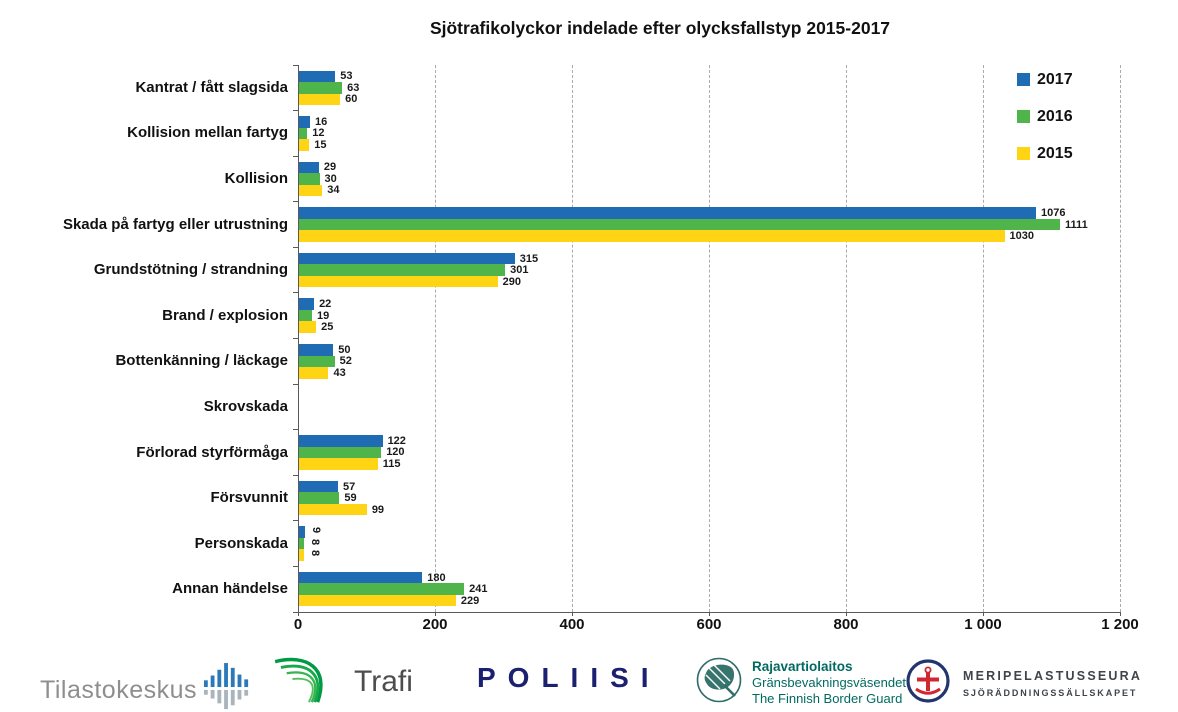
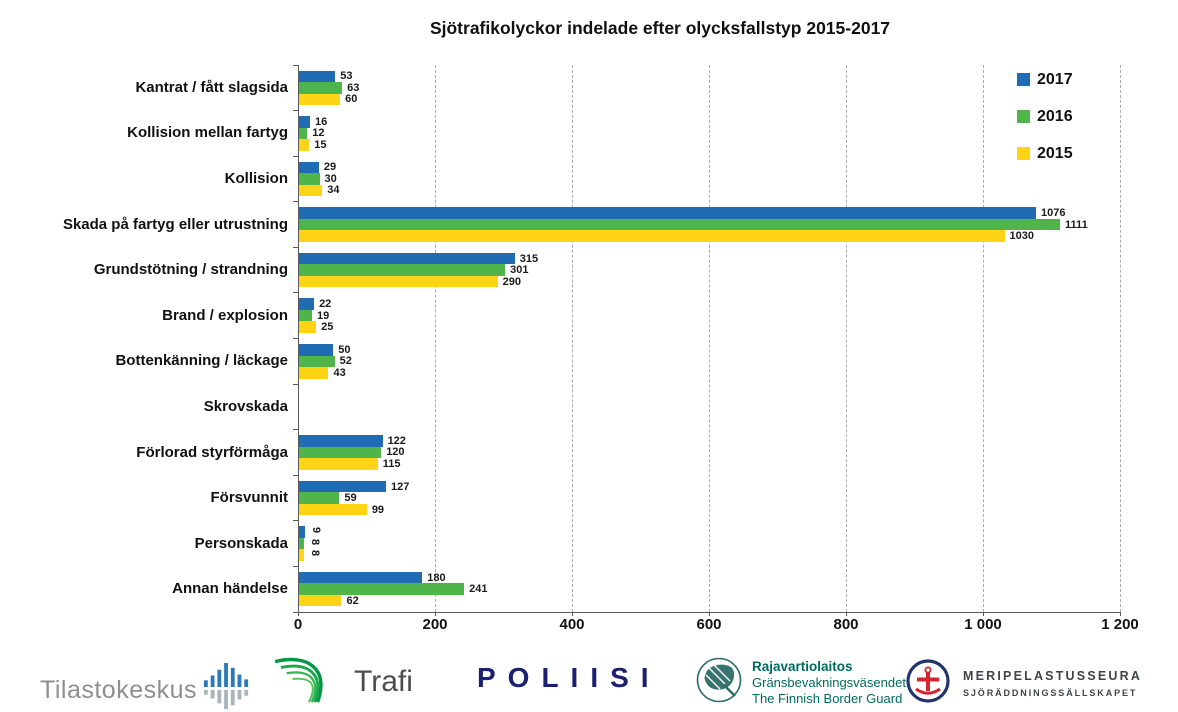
2017/Försvunnit: 57 -> 127
2015/Annan händelse: 229 -> 62
